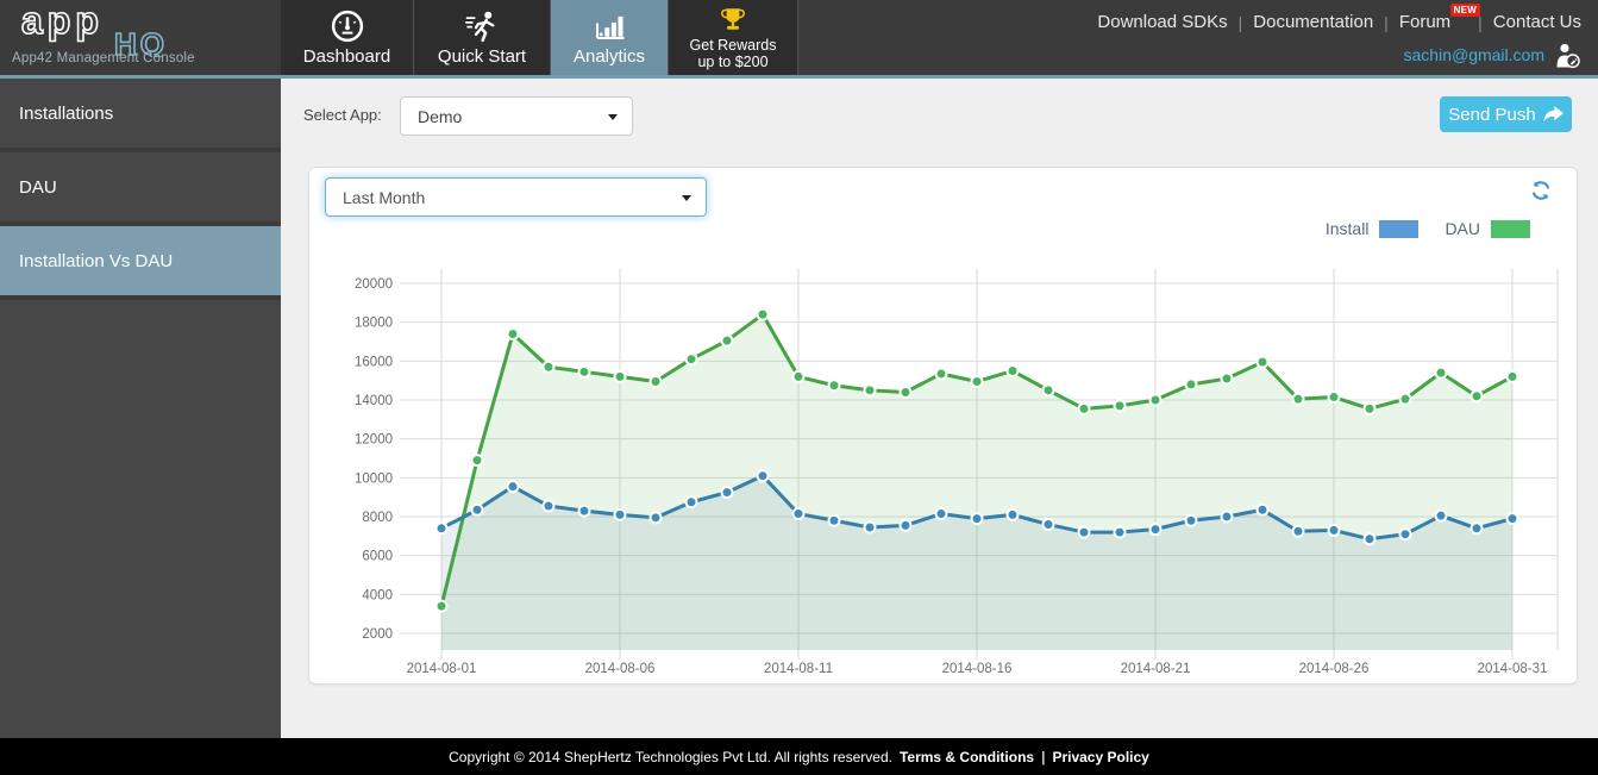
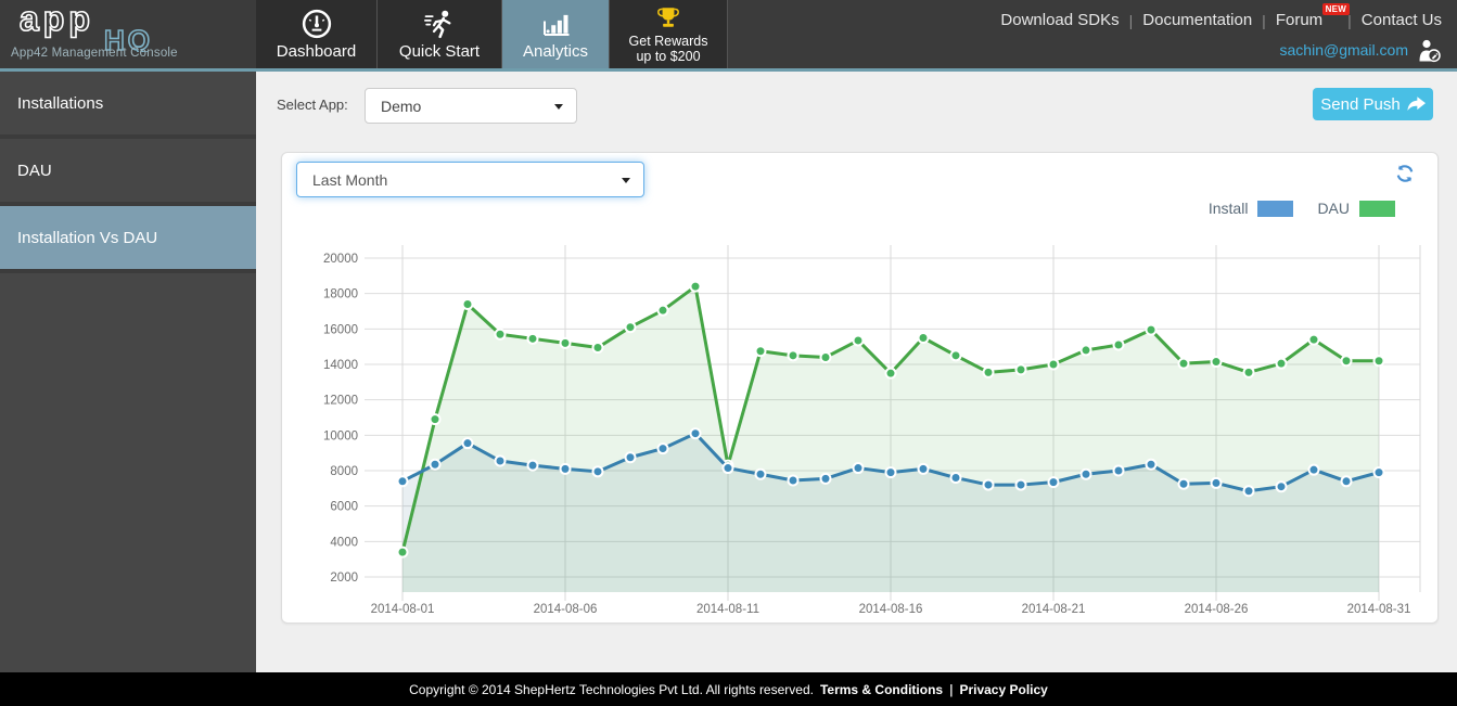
DAU/2014-08-11: 15200 -> 8300
DAU/2014-08-16: 15000 -> 13500
DAU/2014-08-31: 15200 -> 14200
